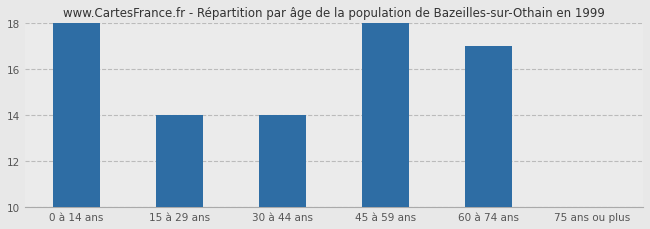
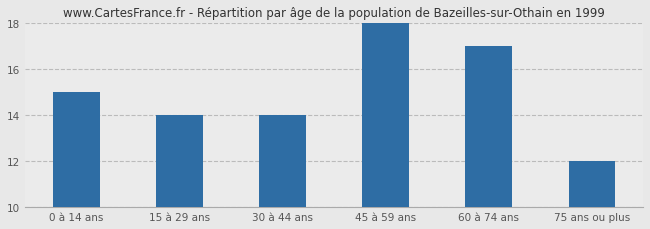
0 à 14 ans: 18 -> 15
75 ans ou plus: 10 -> 12
